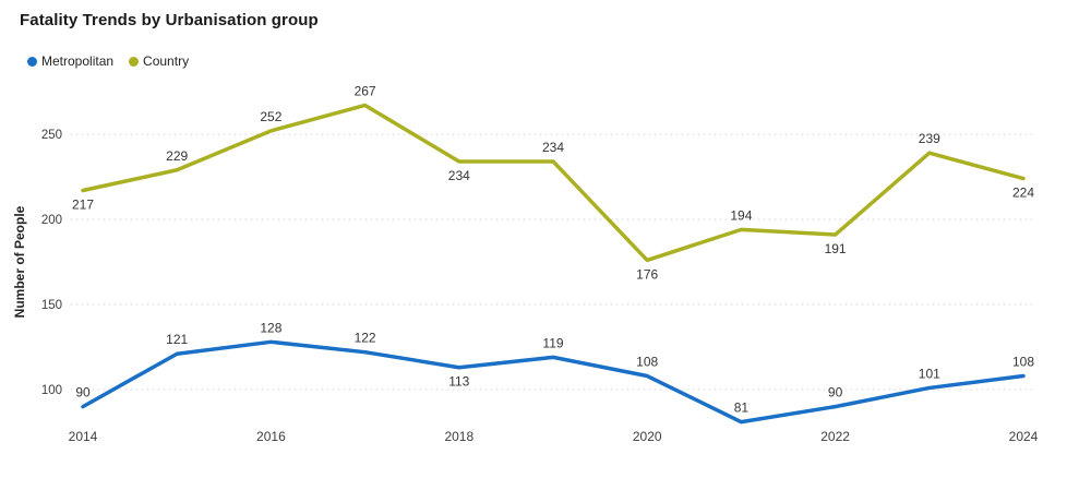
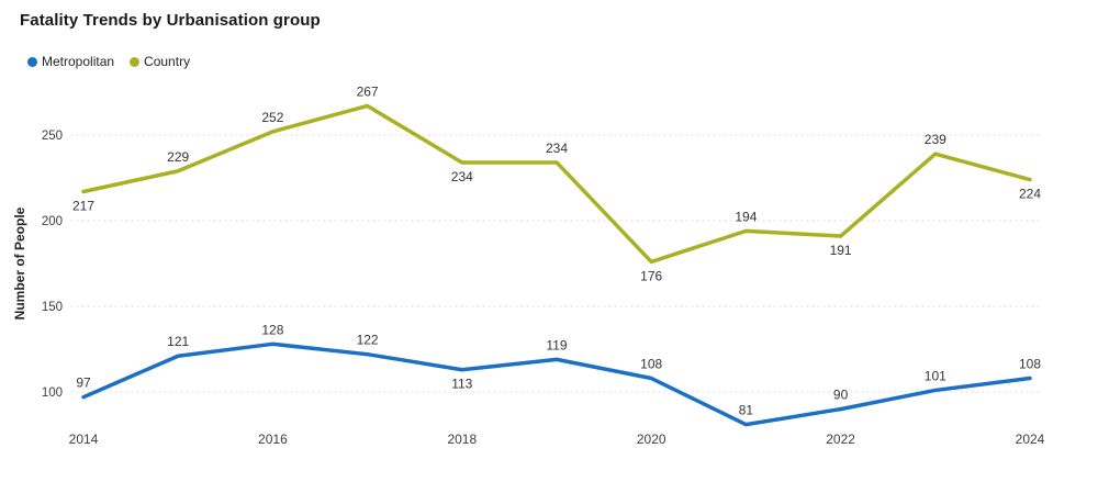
Metropolitan/2014: 90 -> 97
